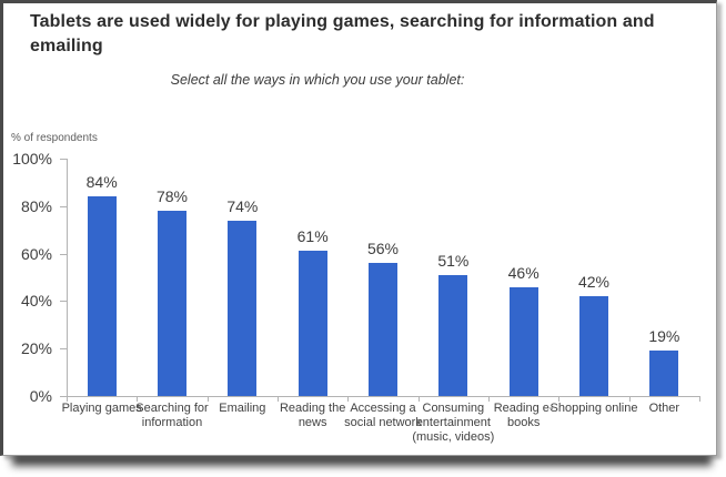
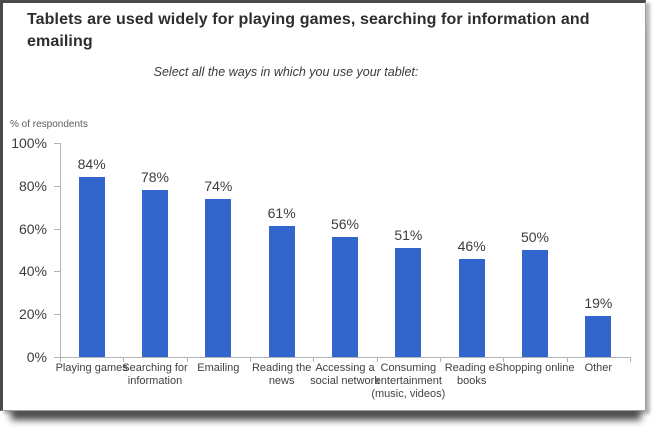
Shopping online: 42% -> 50%
